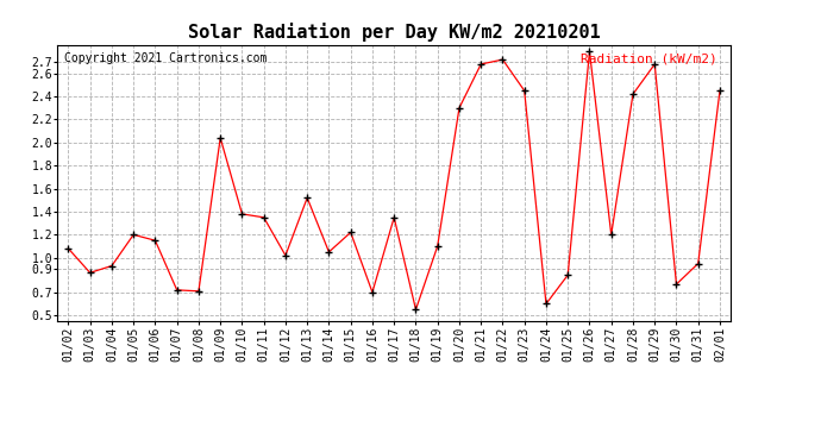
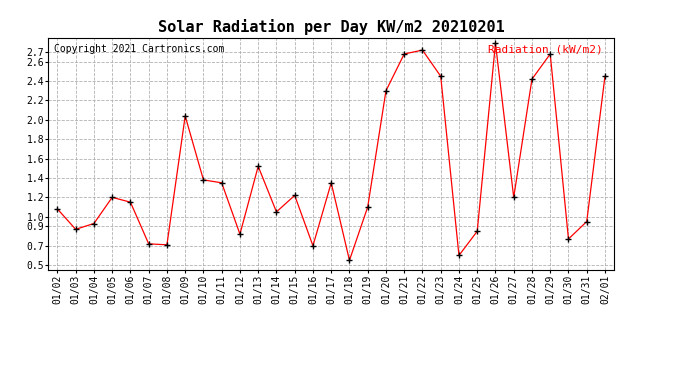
01/12: 1.02 -> 0.82
